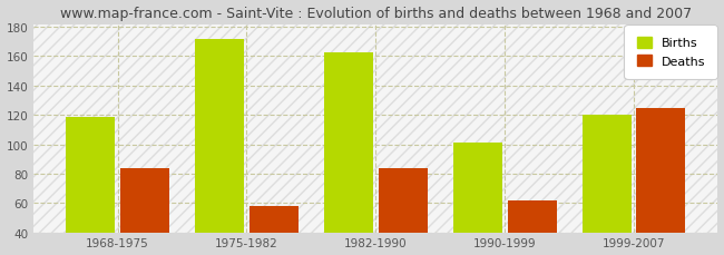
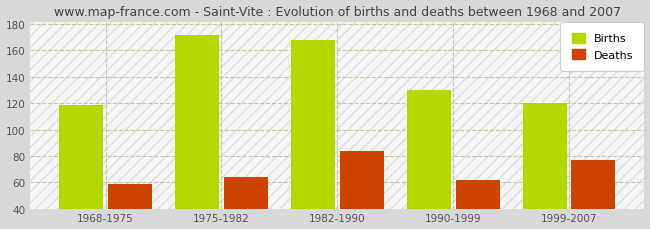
Deaths/1968-1975: 84 -> 59
Deaths/1975-1982: 58 -> 64
Births/1982-1990: 163 -> 168
Births/1990-1999: 101 -> 130
Deaths/1999-2007: 125 -> 77
